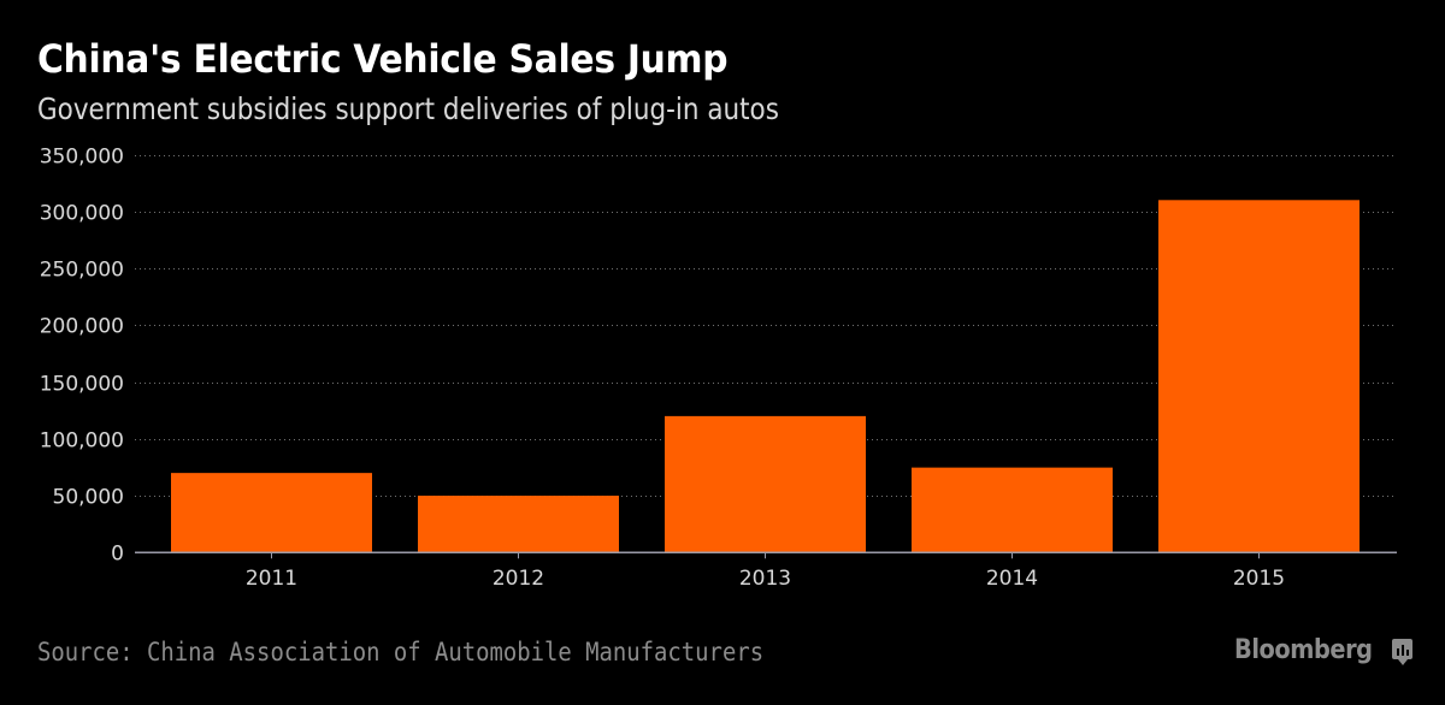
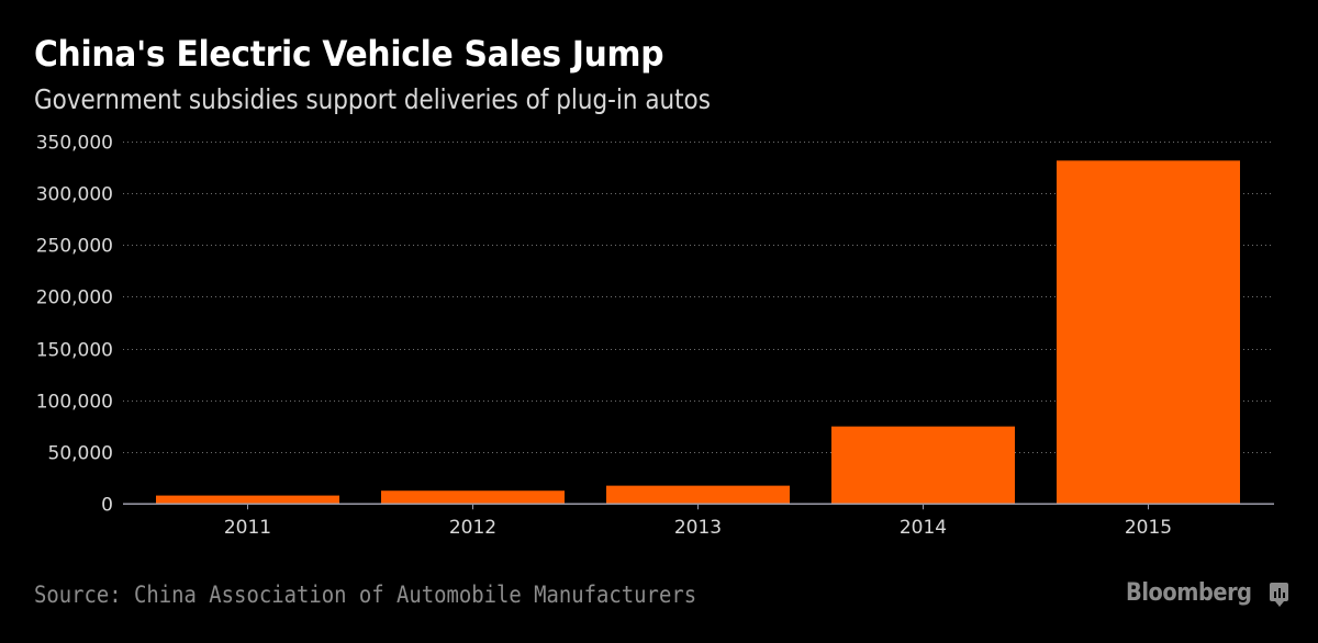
2011: 70000 -> 10000
2012: 50000 -> 10000
2013: 120000 -> 20000
2015: 310000 -> 330000
